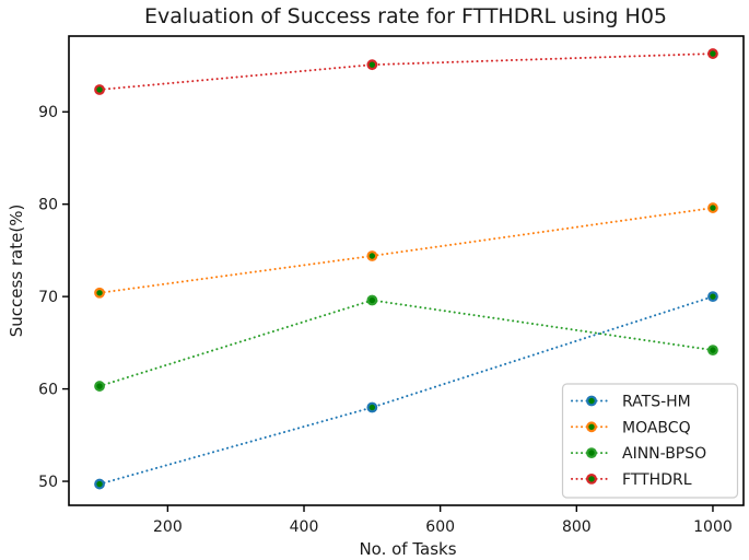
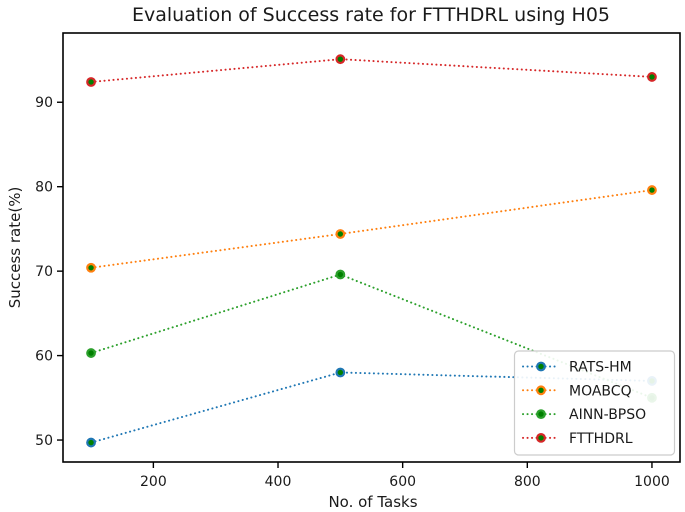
RATS-HM/1000: 70 -> 57
AINN-BPSO/1000: 64 -> 55
FTTHDRL/1000: 96 -> 93
